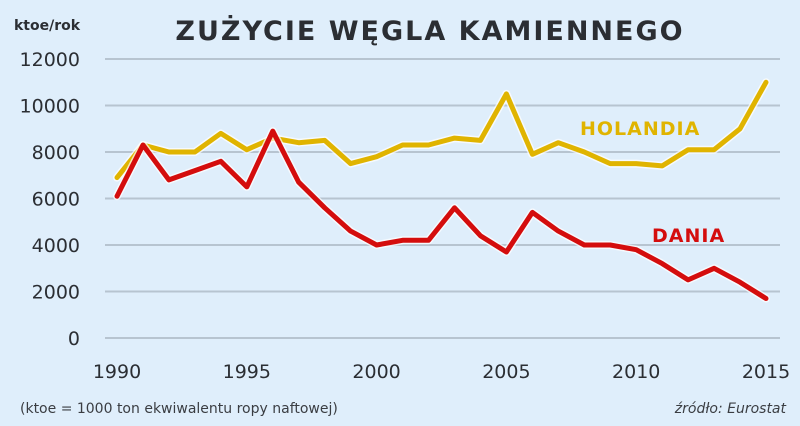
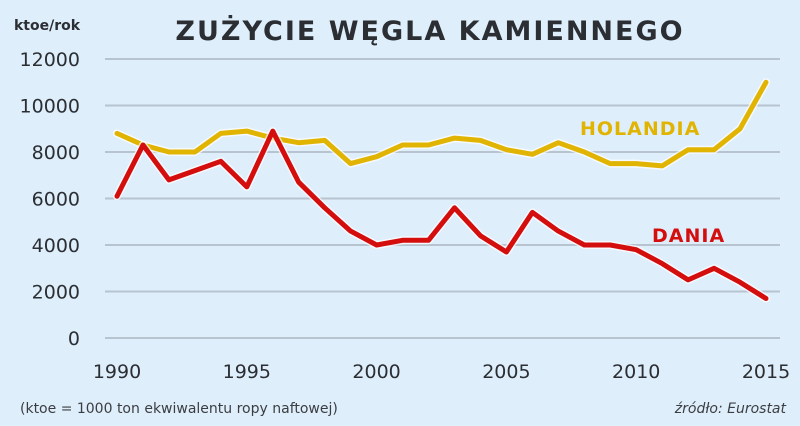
HOLANDIA/1990: 6900 -> 8800
HOLANDIA/1995: 8100 -> 8900
HOLANDIA/2005: 10500 -> 8100
